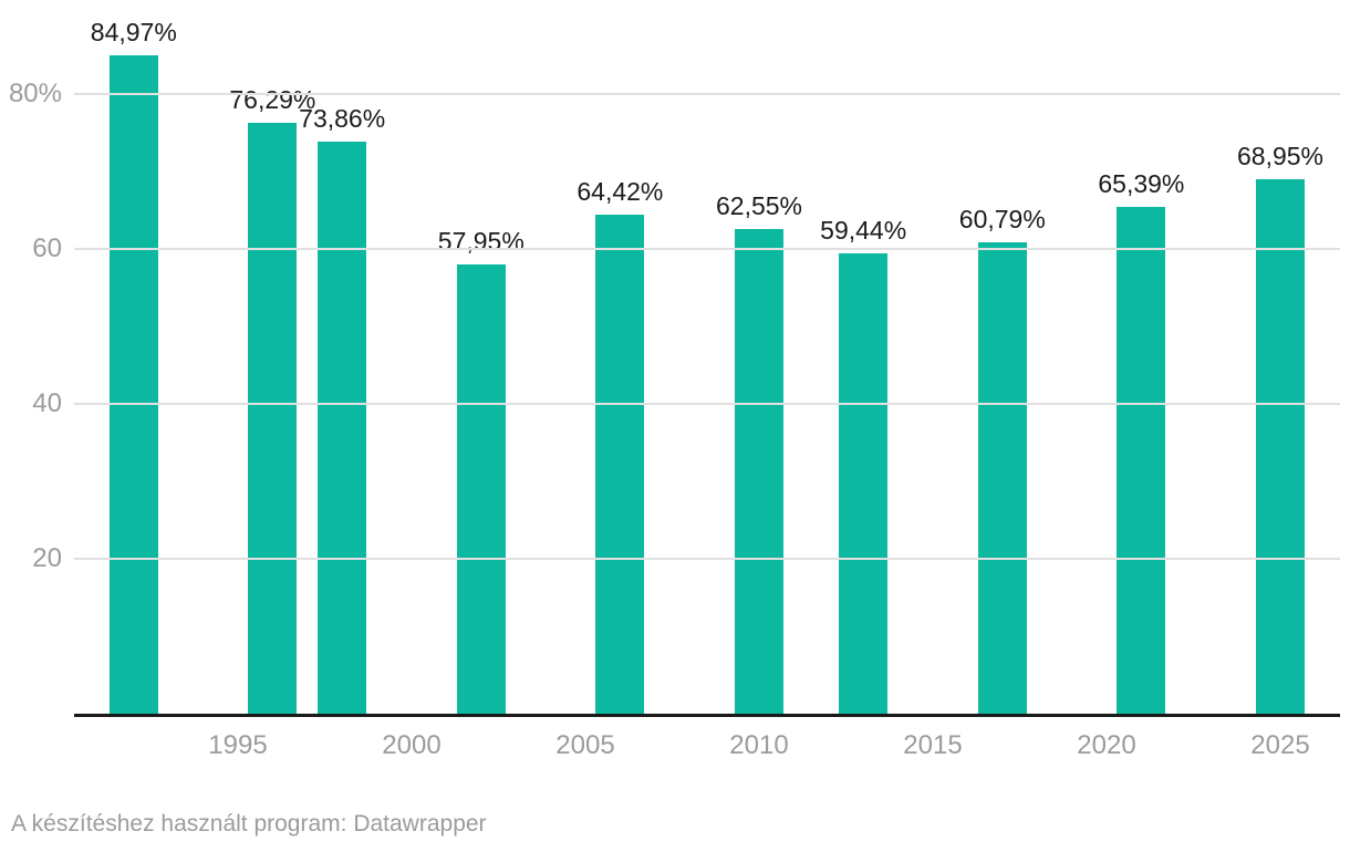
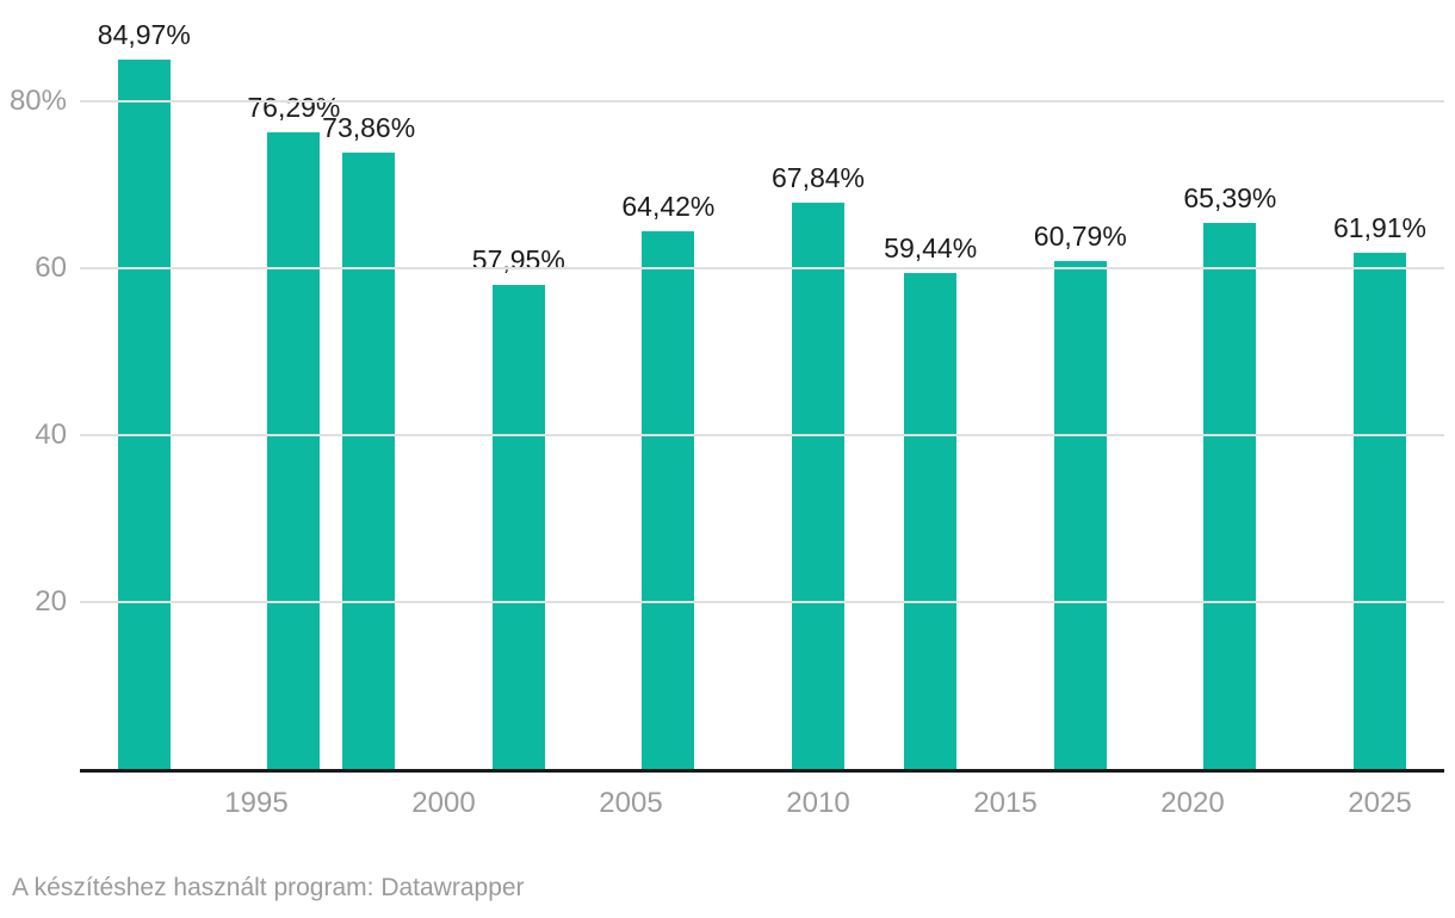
2010: 62,55% -> 67,84%
2025: 68,95% -> 61,91%
